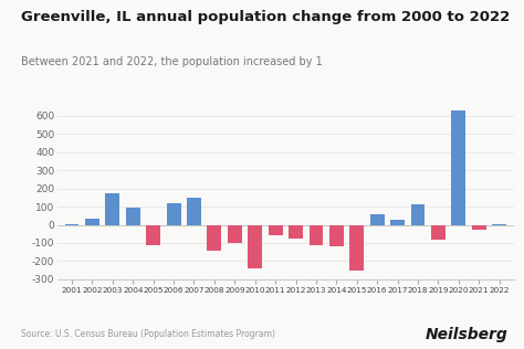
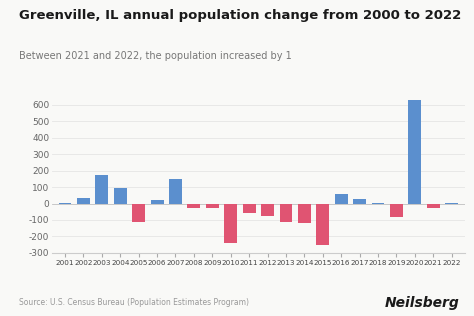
2006: 120 -> 20
2008: -140 -> -20
2009: -100 -> -30
2018: 110 -> 0
